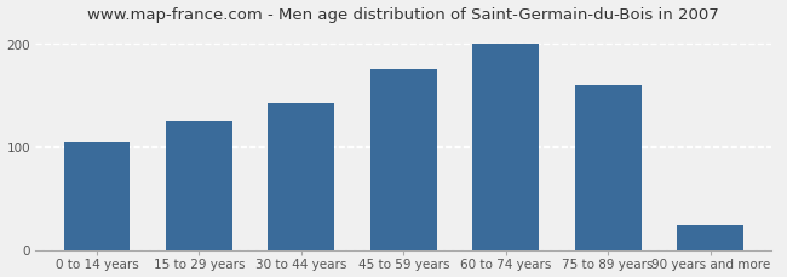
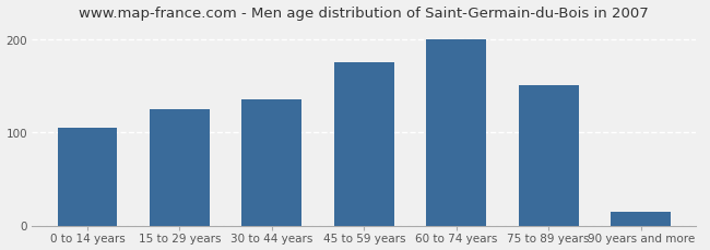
30 to 44 years: 142 -> 135
75 to 89 years: 160 -> 150
90 years and more: 24 -> 15
